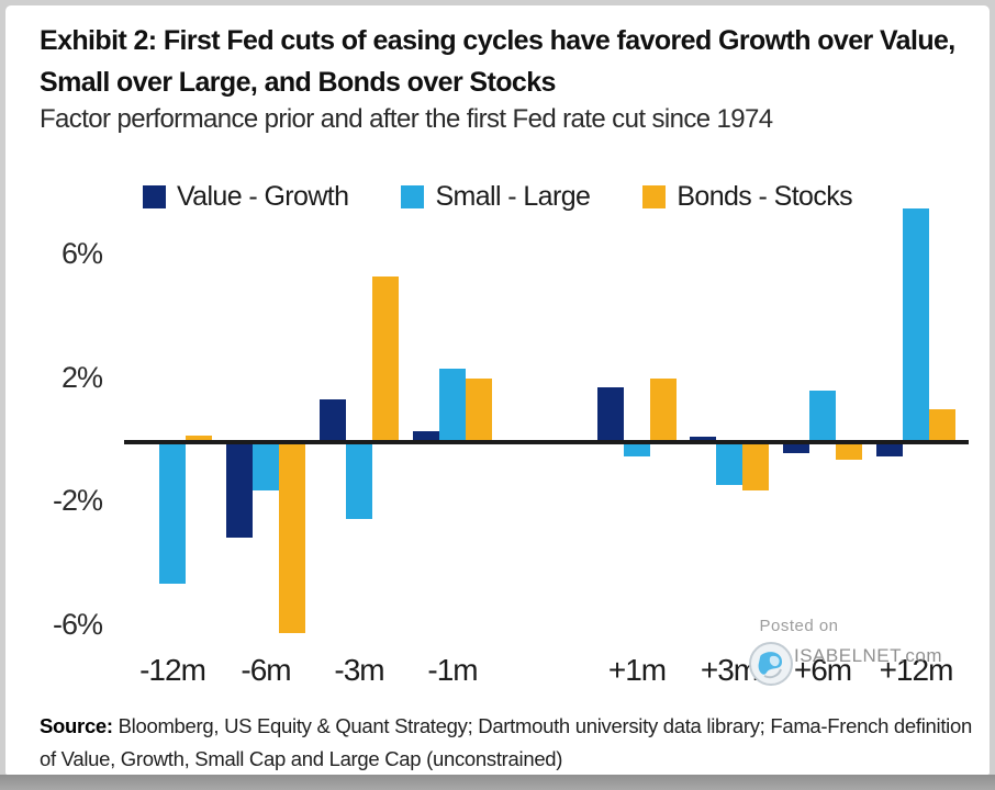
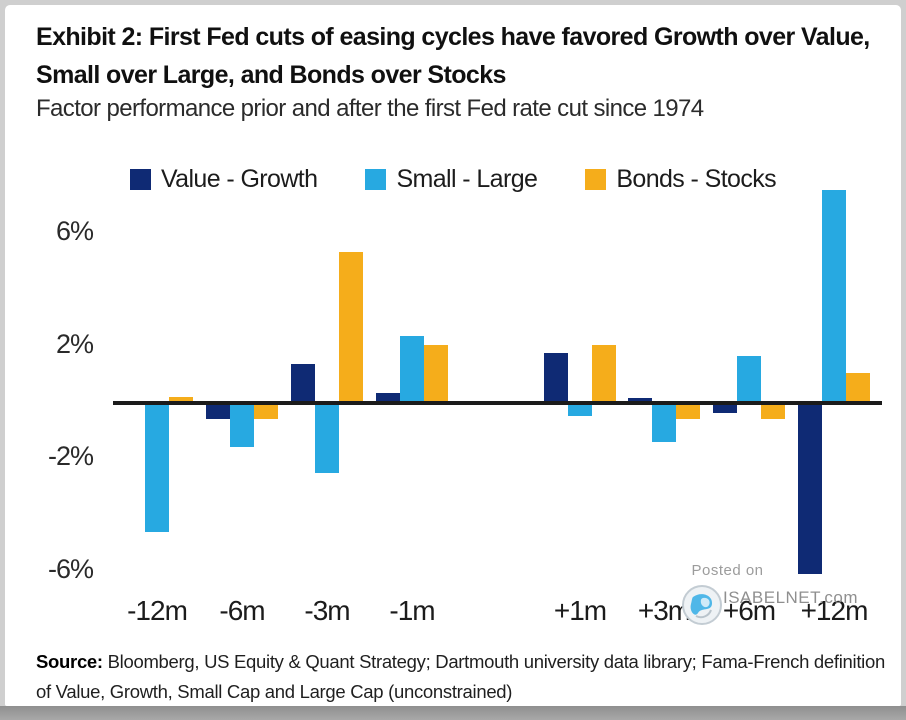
Value - Growth/-6m: -3.0% -> -0.5%
Bonds - Stocks/-6m: -6.1% -> -0.5%
Bonds - Stocks/+3m: -1.5% -> -0.5%
Value - Growth/+12m: -0.4% -> -6.0%
